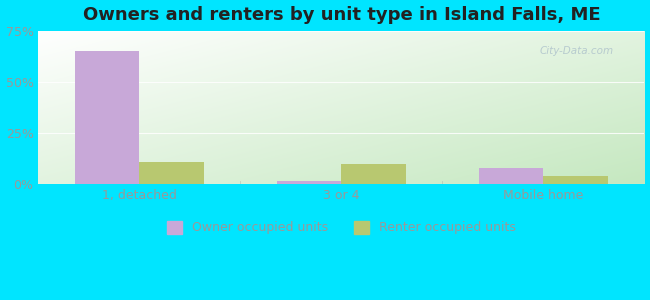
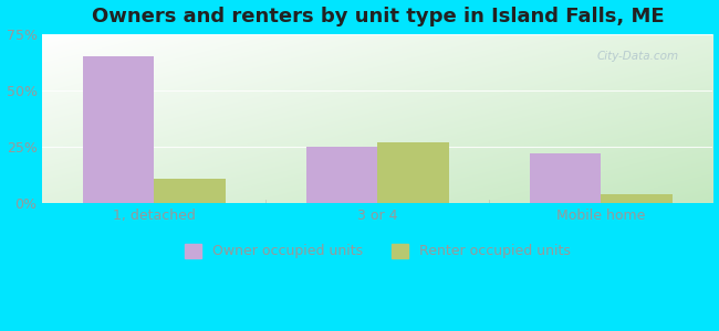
Owner occupied units/3 or 4: 1.5% -> 25.0%
Renter occupied units/3 or 4: 10% -> 27%
Owner occupied units/Mobile home: 8.0% -> 22.0%
